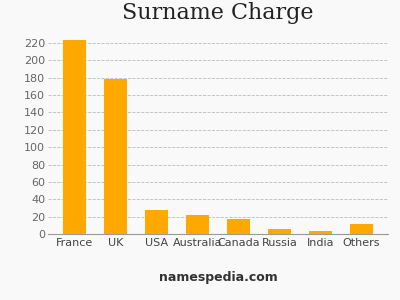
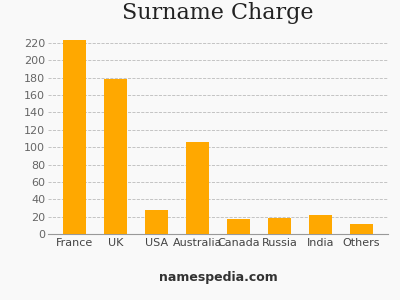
Australia: 22 -> 106
Russia: 6 -> 18
India: 4 -> 22
